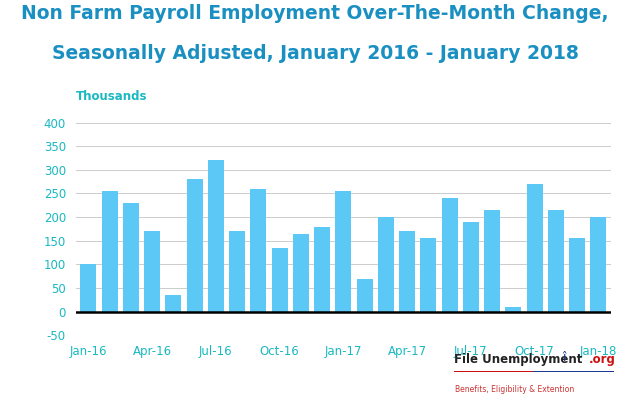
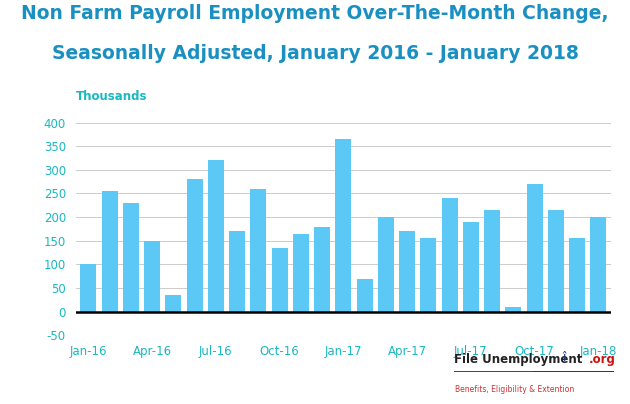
Apr-16: 170 -> 150
Jan-17: 255 -> 365
